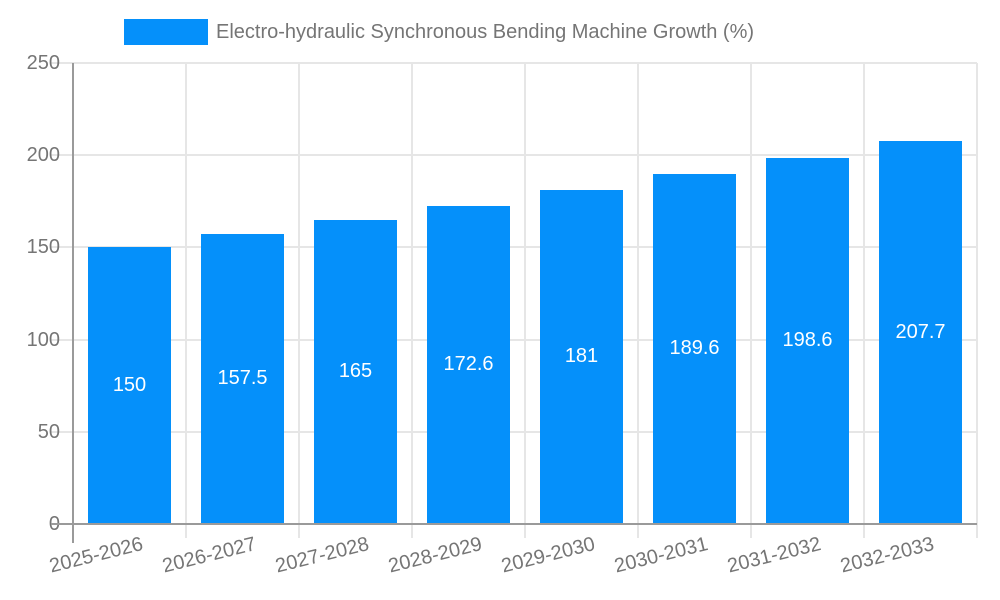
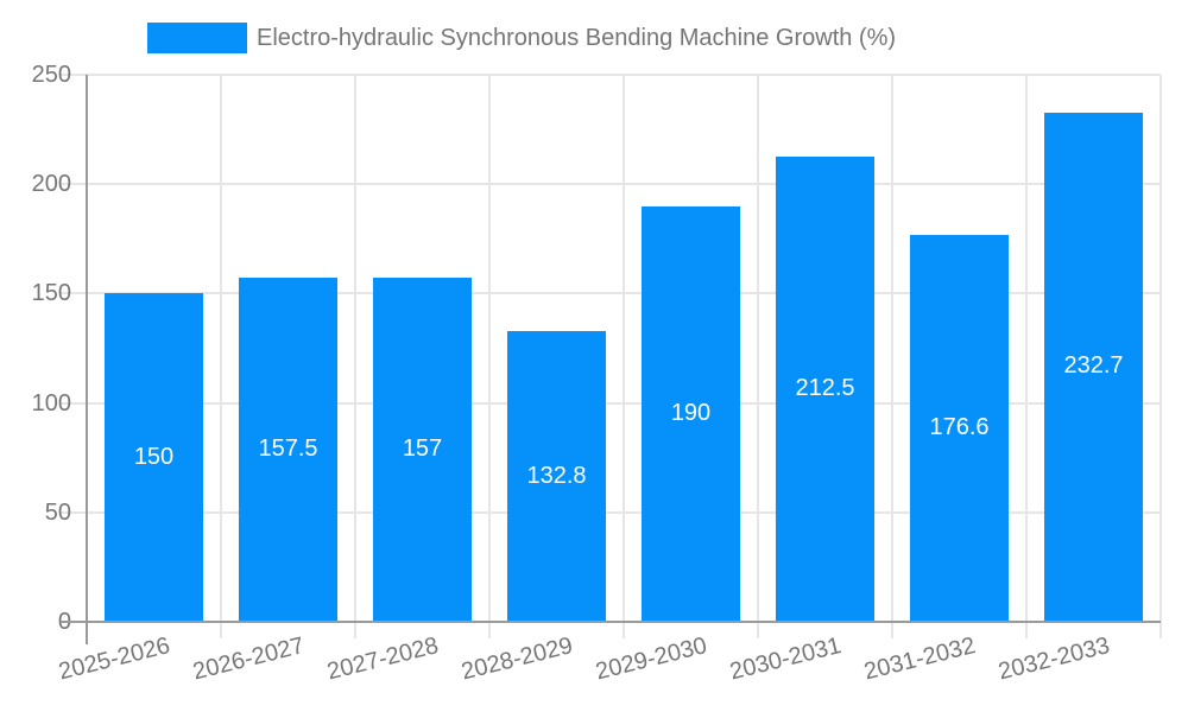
2027-2028: 165 -> 157
2028-2029: 172.6 -> 132.8
2029-2030: 181 -> 190
2030-2031: 189.6 -> 212.5
2031-2032: 198.6 -> 176.6
2032-2033: 207.7 -> 232.7
